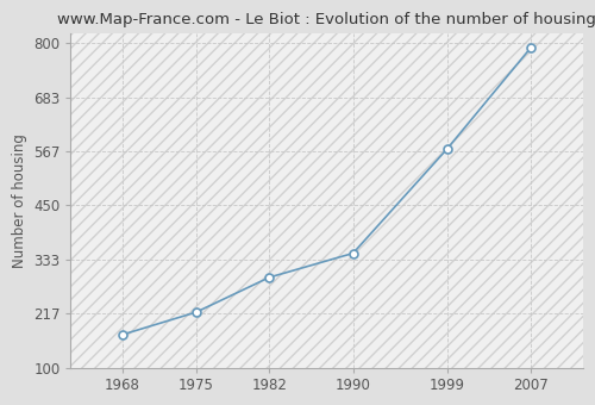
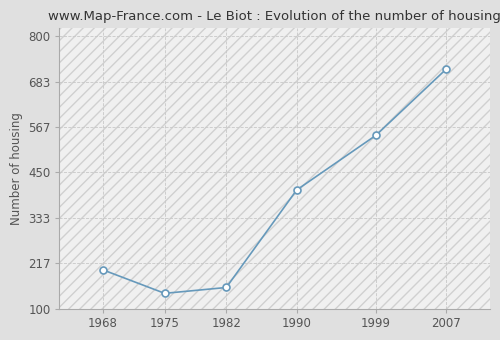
1968: 172 -> 200
1975: 220 -> 140
1982: 295 -> 155
1990: 347 -> 405
1999: 572 -> 545
2007: 790 -> 715
